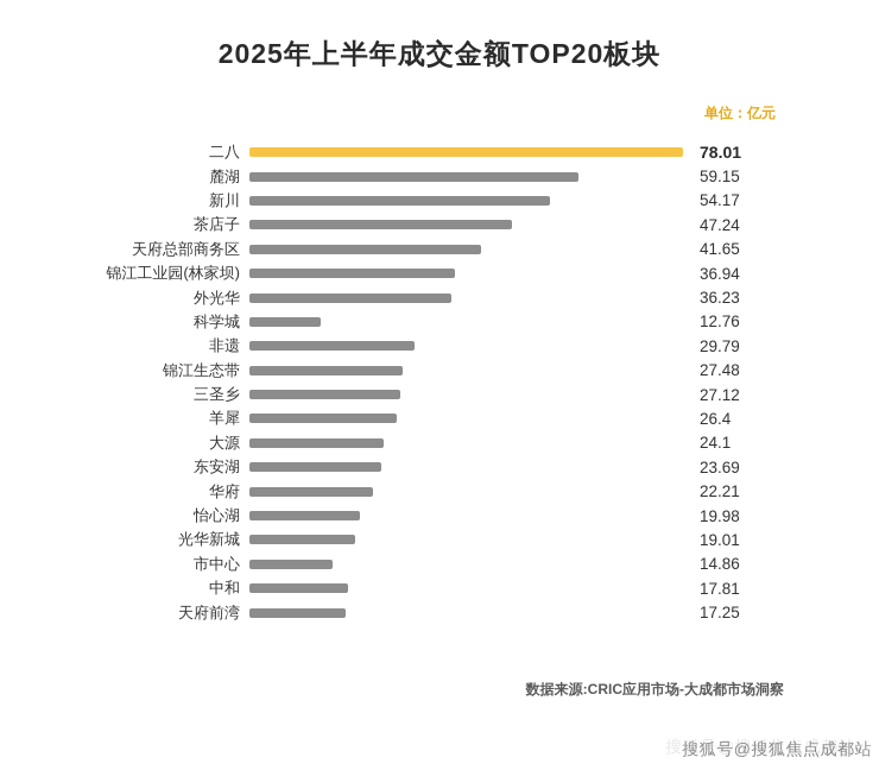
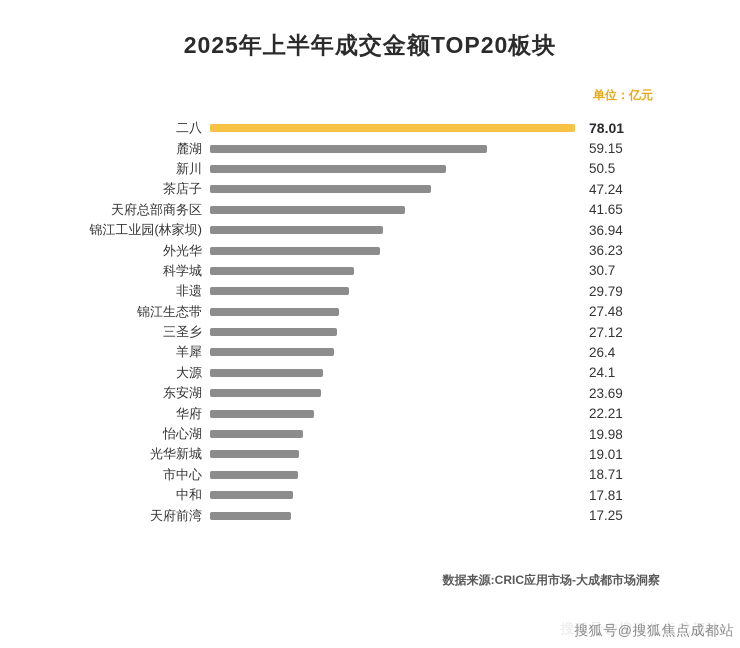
新川: 54.17 -> 50.5
科学城: 12.76 -> 30.7
市中心: 14.86 -> 18.71
